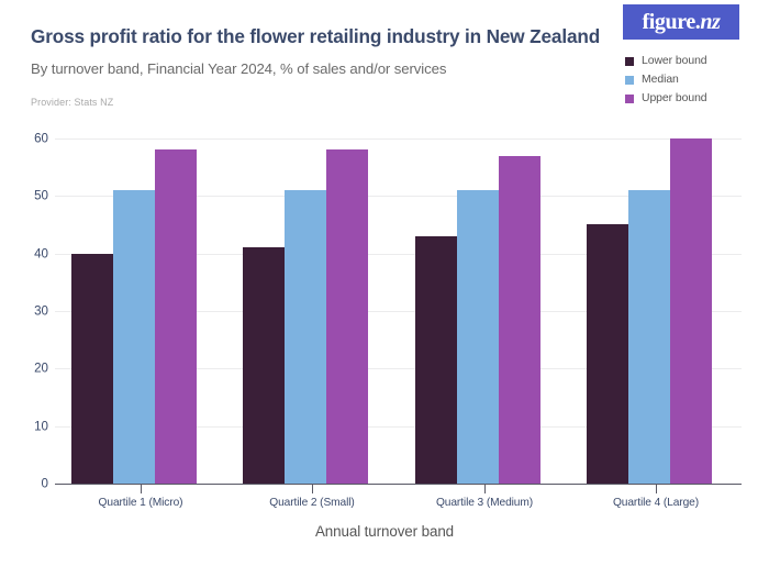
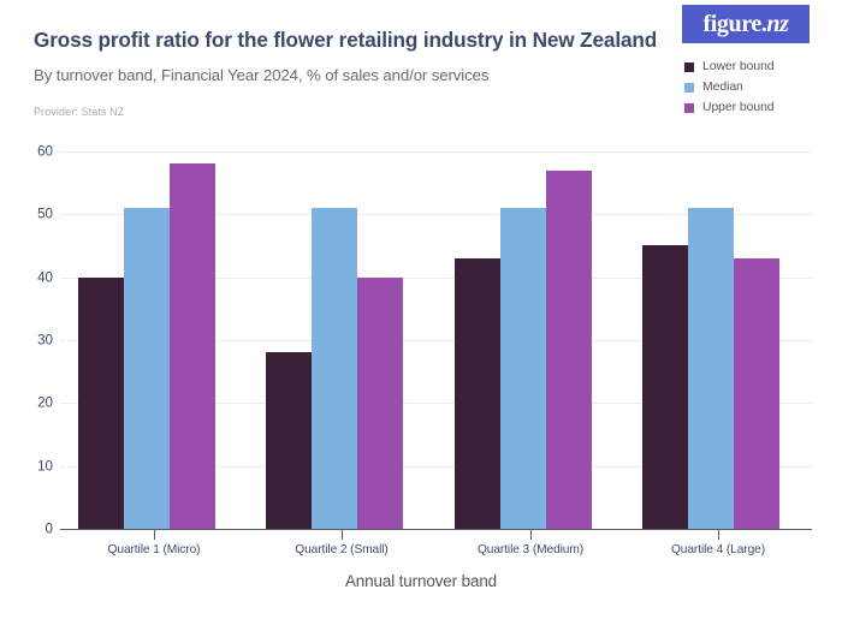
Lower bound/Quartile 2 (Small): 41 -> 28
Upper bound/Quartile 2 (Small): 58 -> 40
Upper bound/Quartile 4 (Large): 60 -> 43
